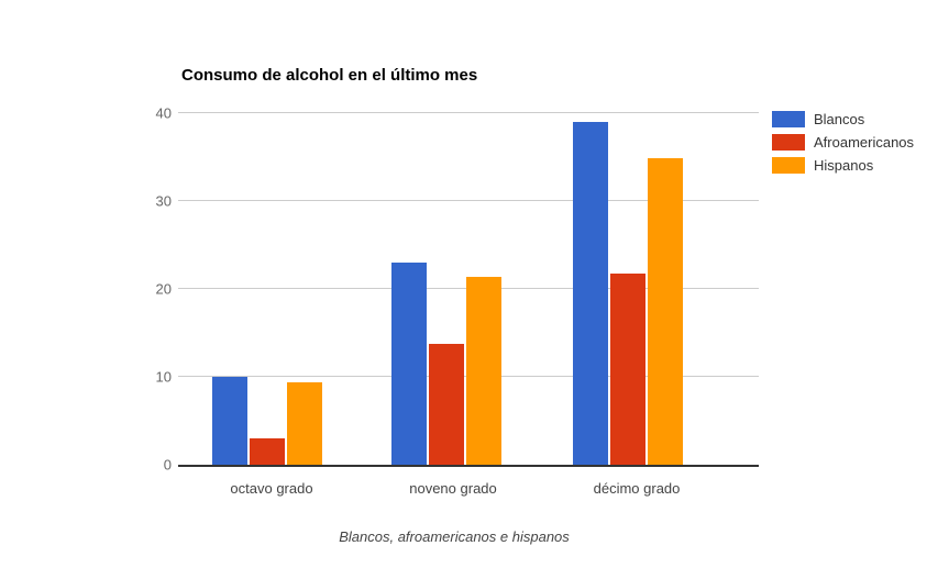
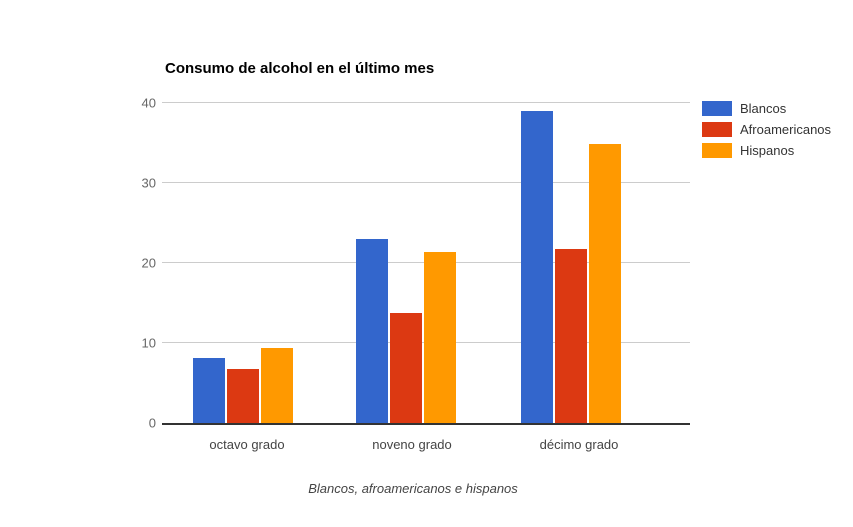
Blancos/octavo grado: 10 -> 8
Afroamericanos/octavo grado: 3 -> 7
